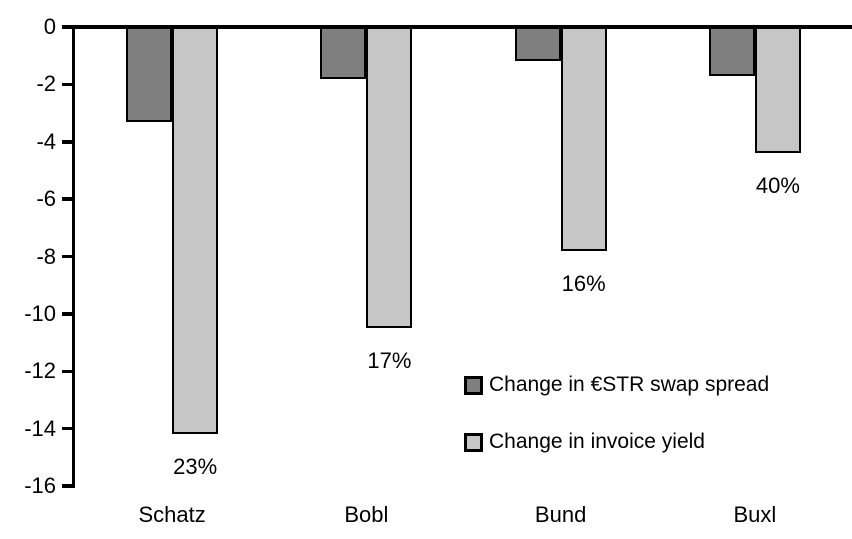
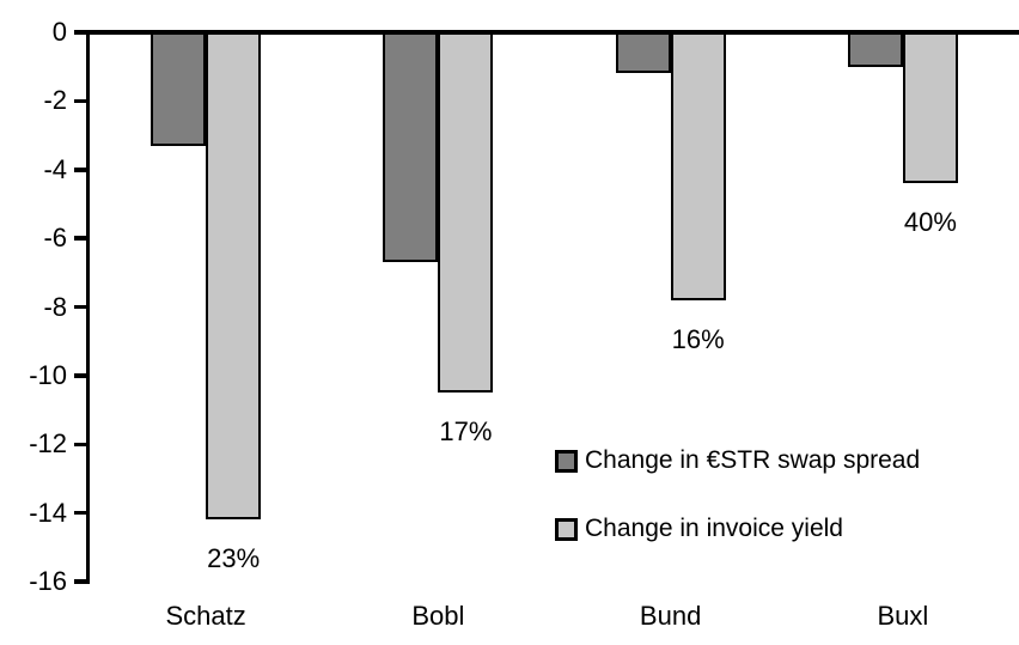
Change in €STR swap spread/Bobl: -1.8 -> -6.7
Change in €STR swap spread/Buxl: -1.7 -> -1.0
